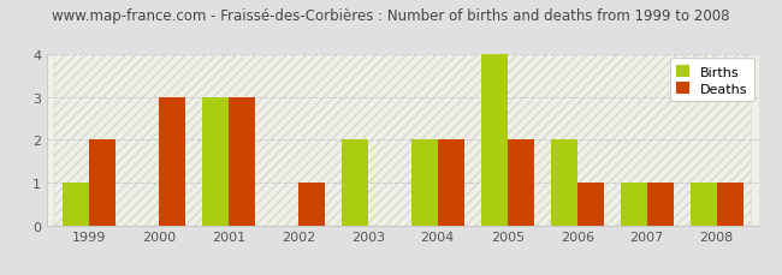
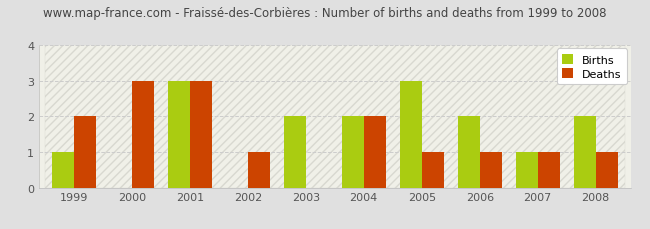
Births/2005: 4 -> 3
Deaths/2005: 2 -> 1
Births/2008: 1 -> 2
